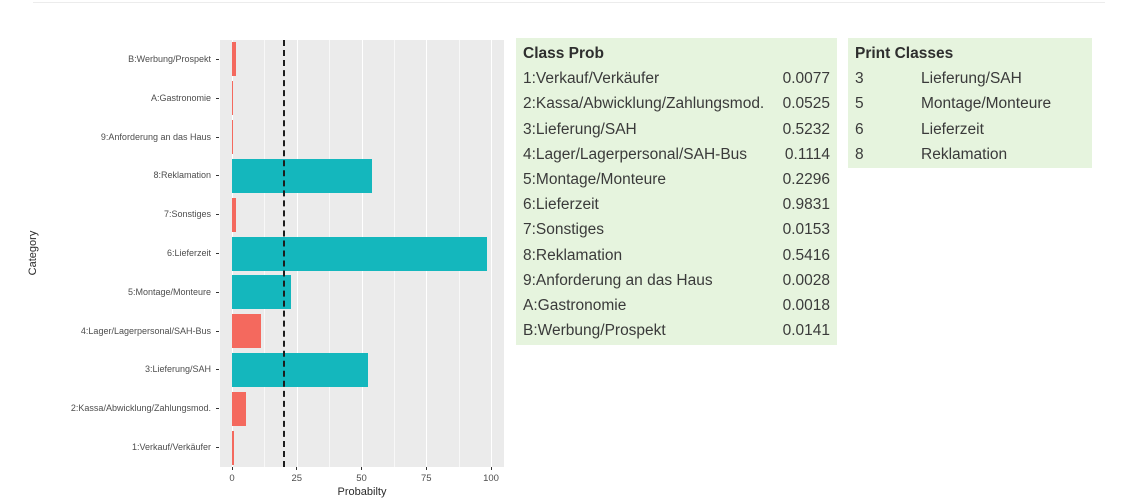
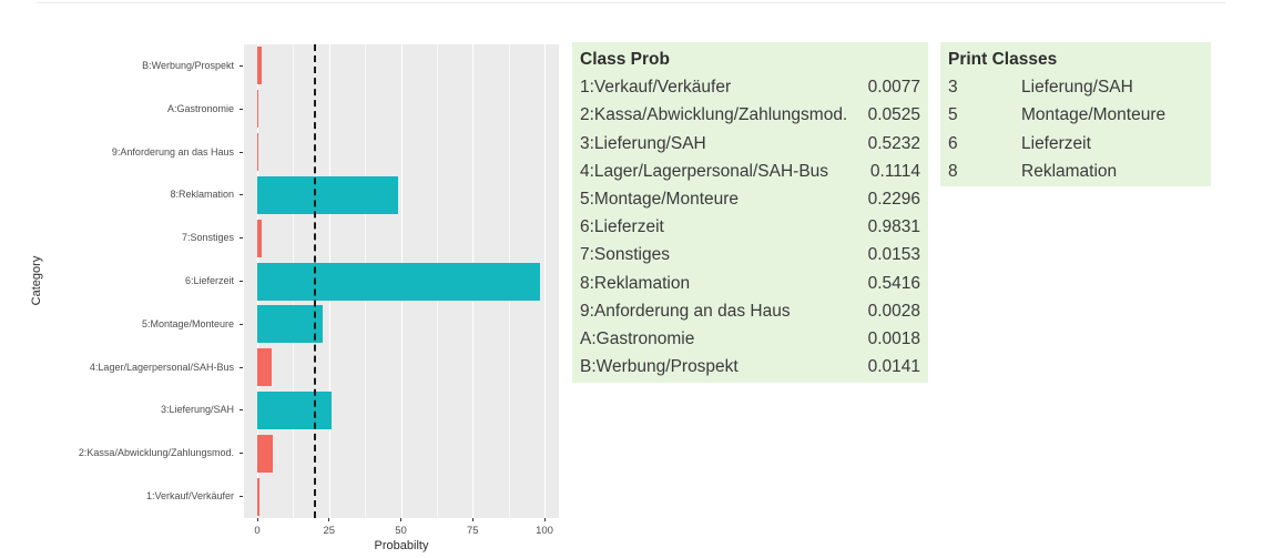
8:Reklamation: 54 -> 49
4:Lager/Lagerpersonal/SAH-Bus: 11 -> 5
3:Lieferung/SAH: 52 -> 26
